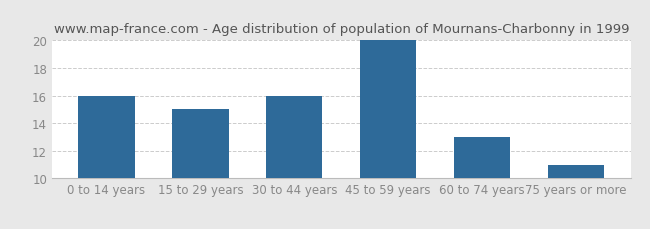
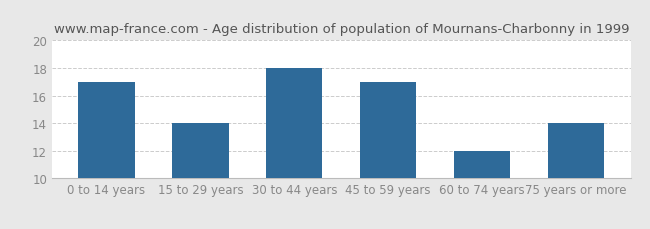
0 to 14 years: 16 -> 17
15 to 29 years: 15 -> 14
30 to 44 years: 16 -> 18
45 to 59 years: 20 -> 17
60 to 74 years: 13 -> 12
75 years or more: 11 -> 14
